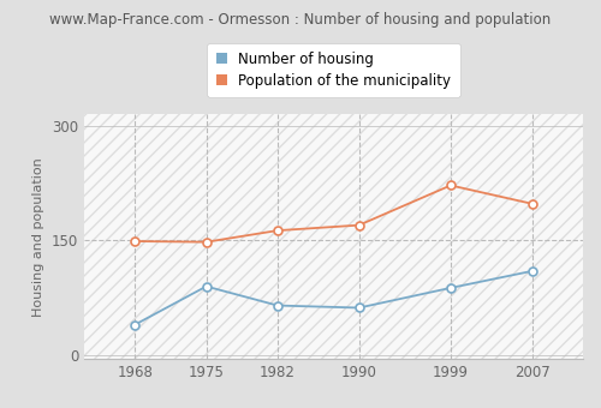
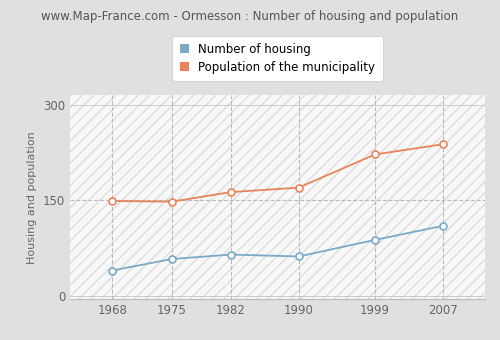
Number of housing/1975: 90 -> 58
Population of the municipality/2007: 198 -> 238
